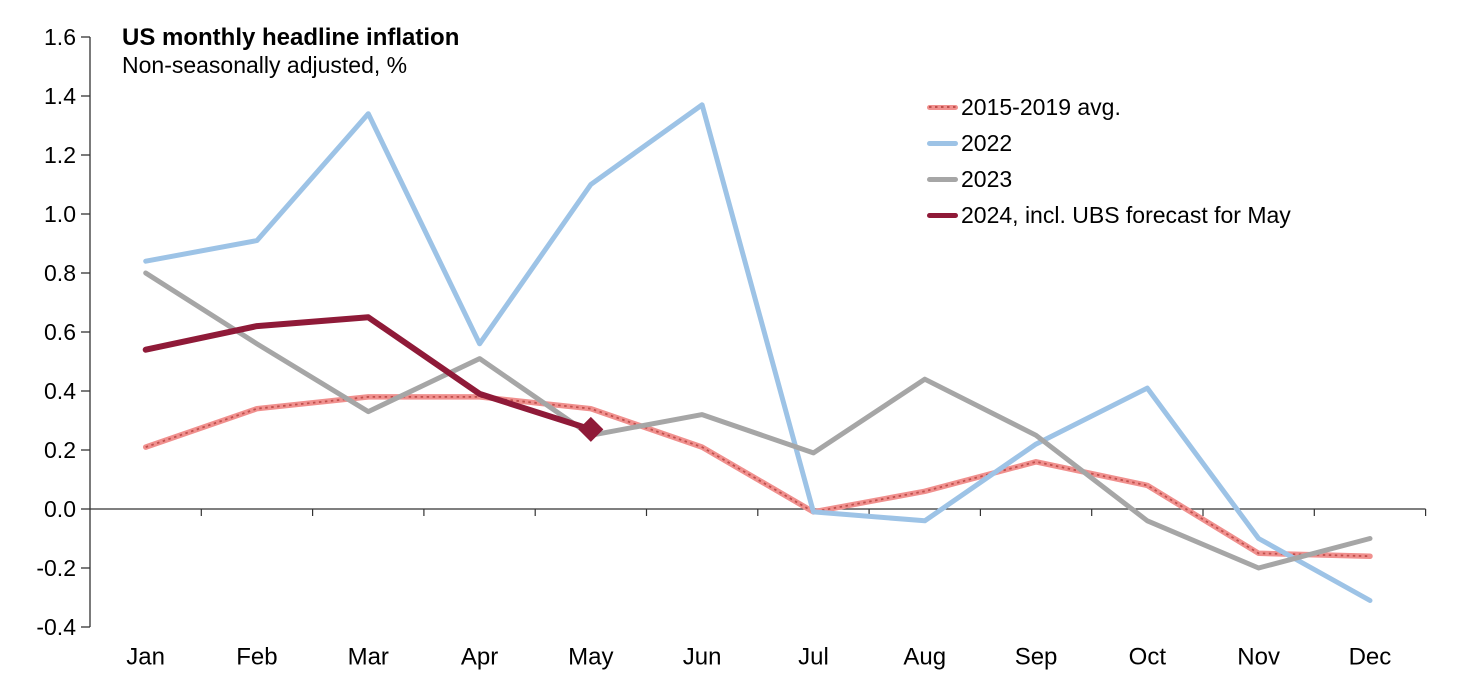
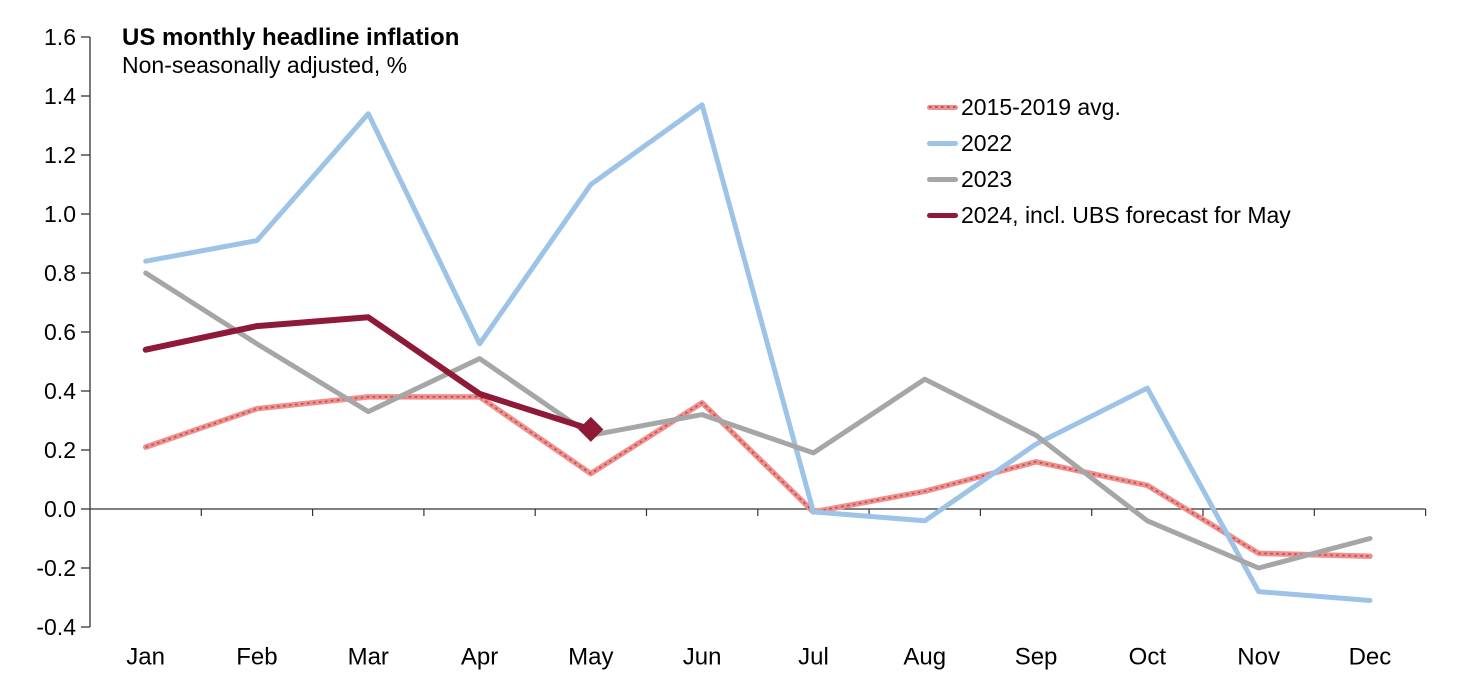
2015-2019 avg./May: 0.34 -> 0.12
2015-2019 avg./Jun: 0.21 -> 0.36
2022/Nov: -0.10 -> -0.28
